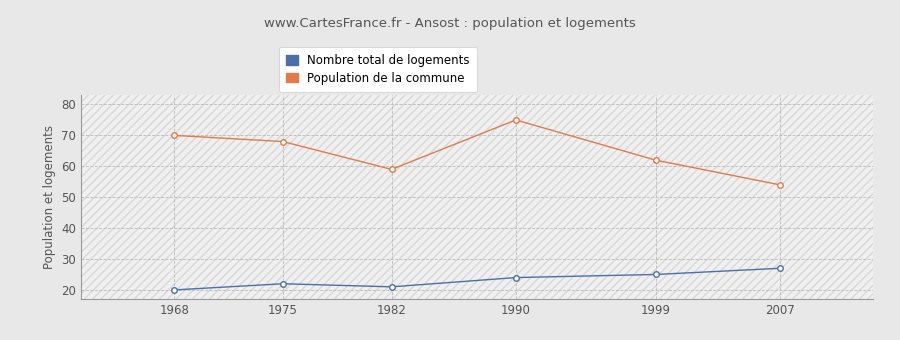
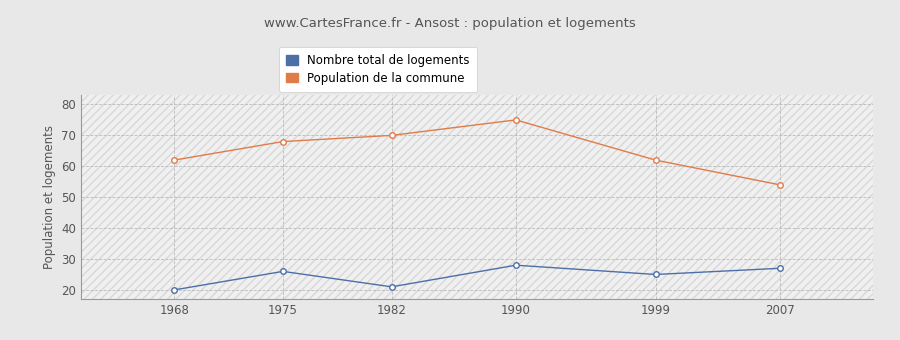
Population de la commune/1968: 70 -> 62
Nombre total de logements/1975: 22 -> 26
Population de la commune/1982: 59 -> 70
Nombre total de logements/1990: 24 -> 28
